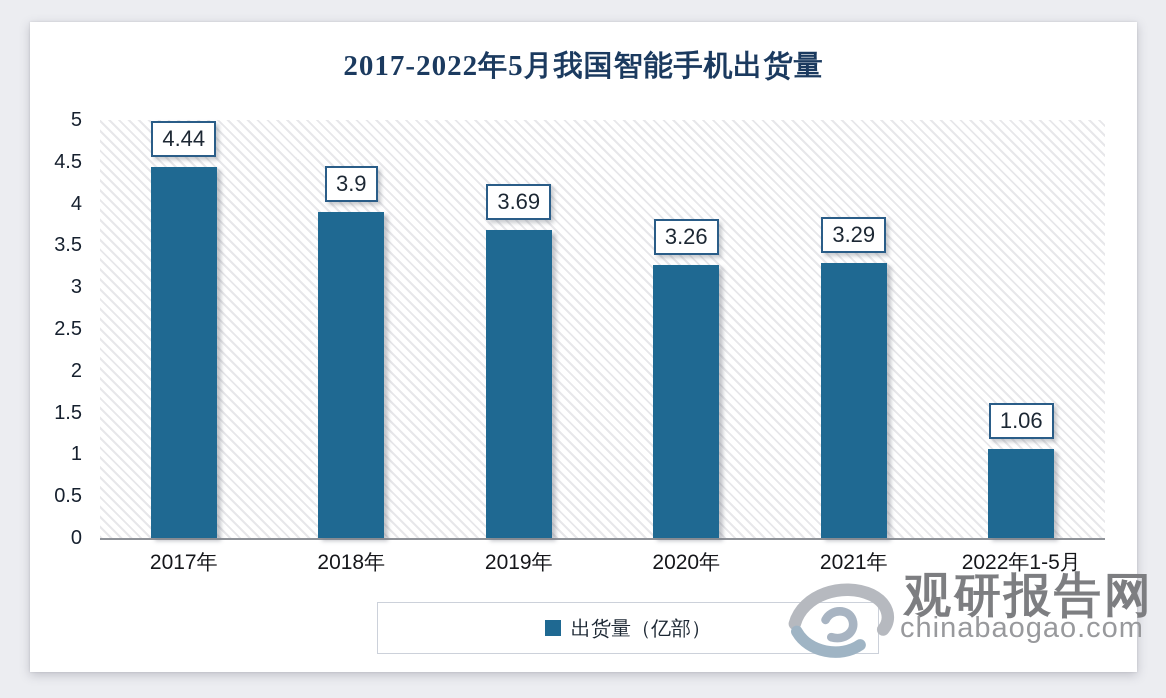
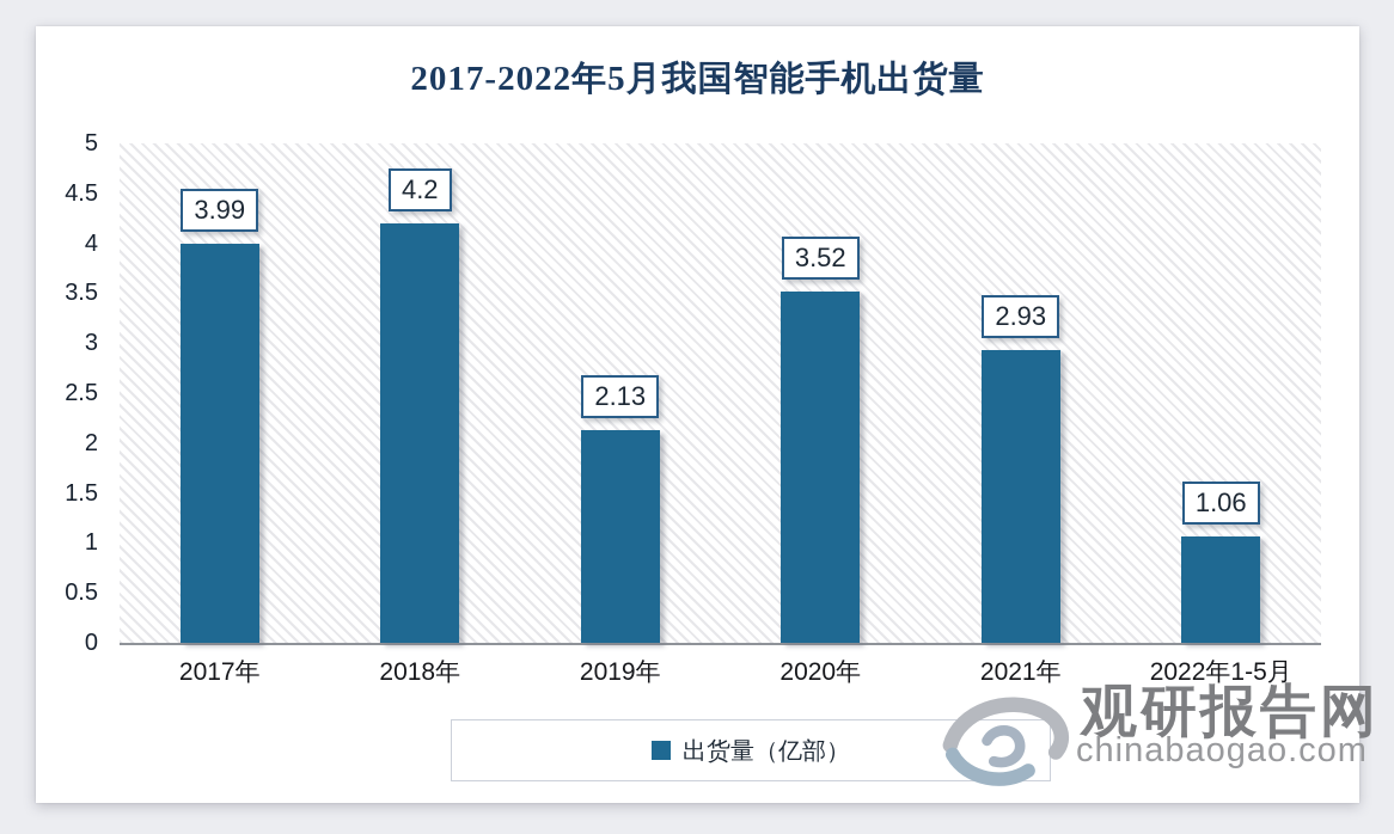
2017年: 4.44 -> 3.99
2018年: 3.9 -> 4.2
2019年: 3.69 -> 2.13
2020年: 3.26 -> 3.52
2021年: 3.29 -> 2.93
